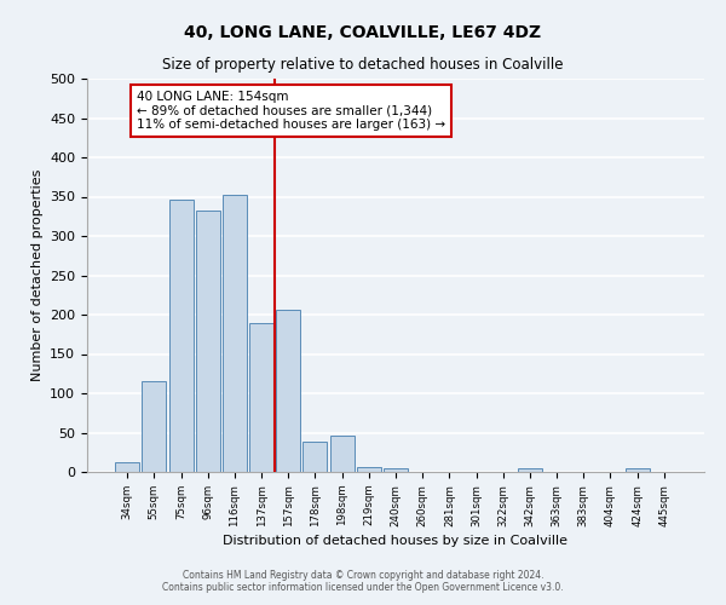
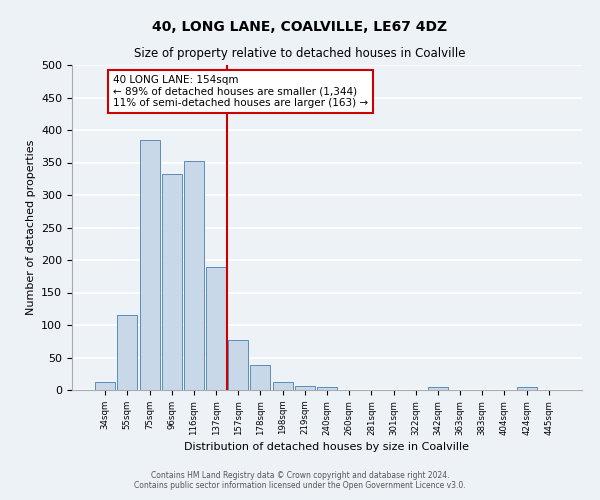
75sqm: 346 -> 385
157sqm: 206 -> 77
198sqm: 46 -> 12
